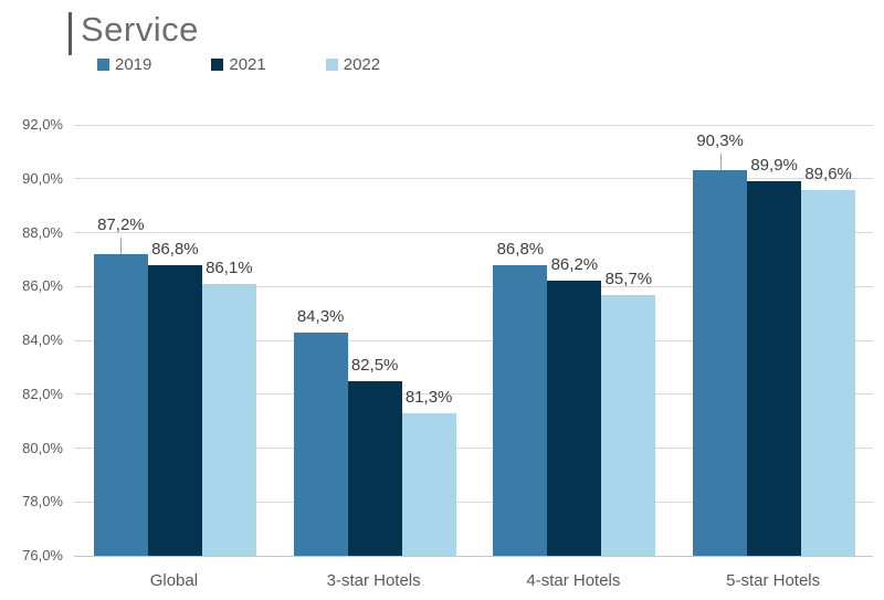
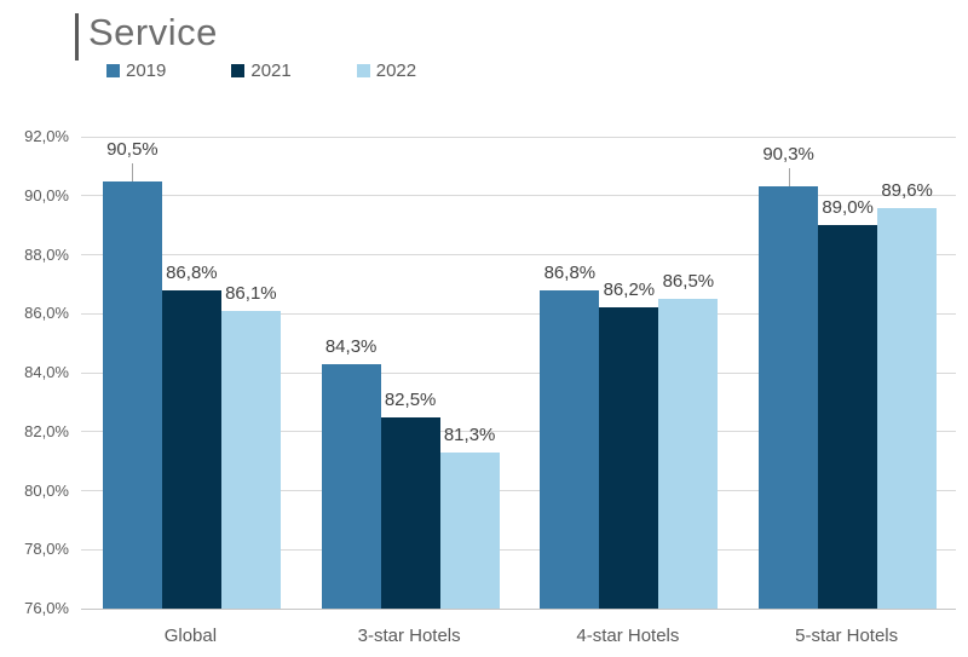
2019/Global: 87,2% -> 90,5%
2022/4-star Hotels: 85,7% -> 86,5%
2021/5-star Hotels: 89,9% -> 89,0%
